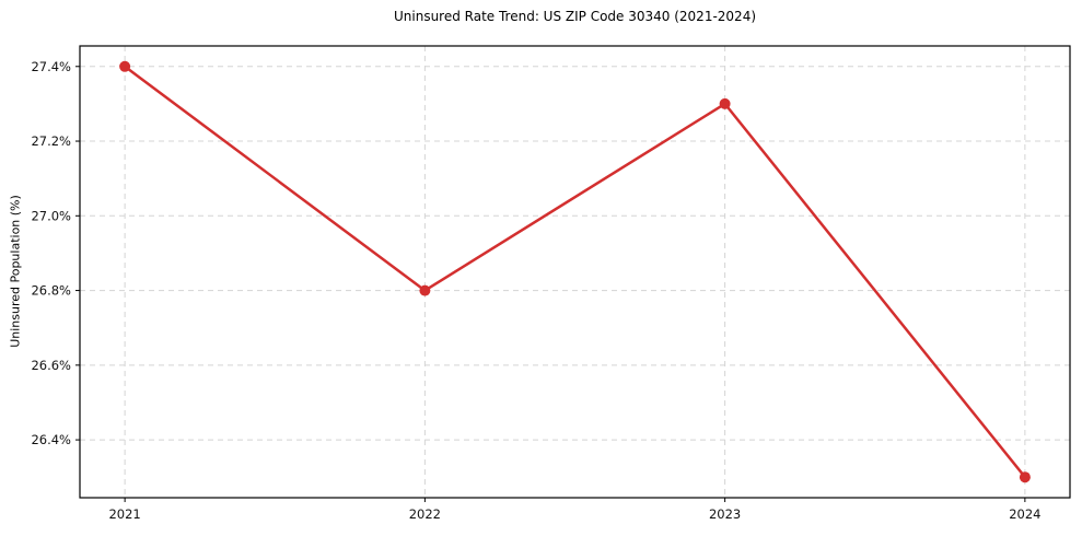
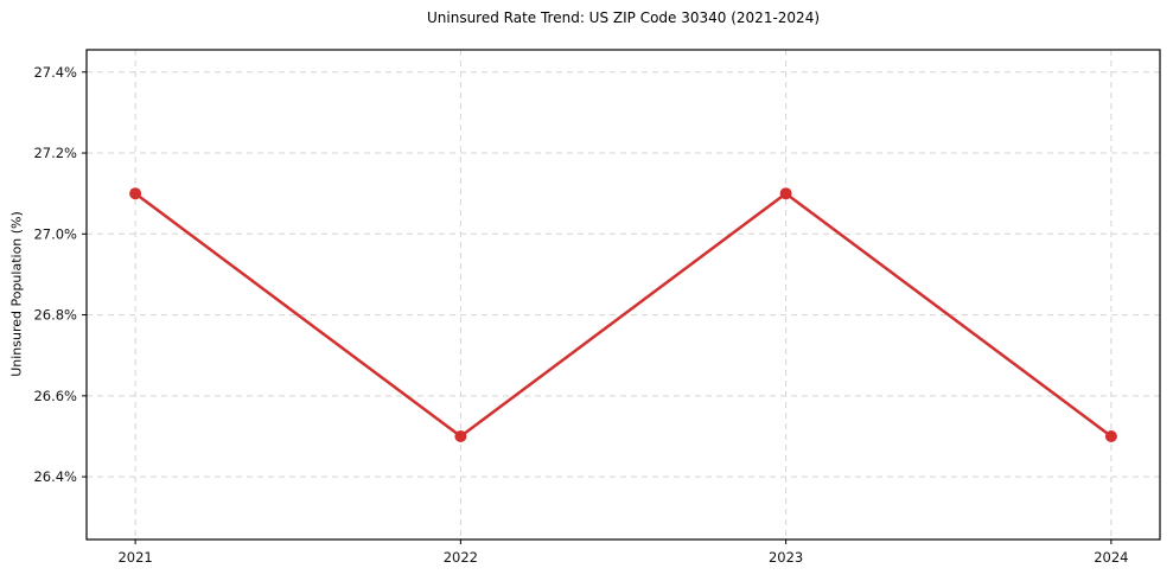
2021: 27.4% -> 27.1%
2022: 26.8% -> 26.5%
2023: 27.3% -> 27.1%
2024: 26.3% -> 26.5%
